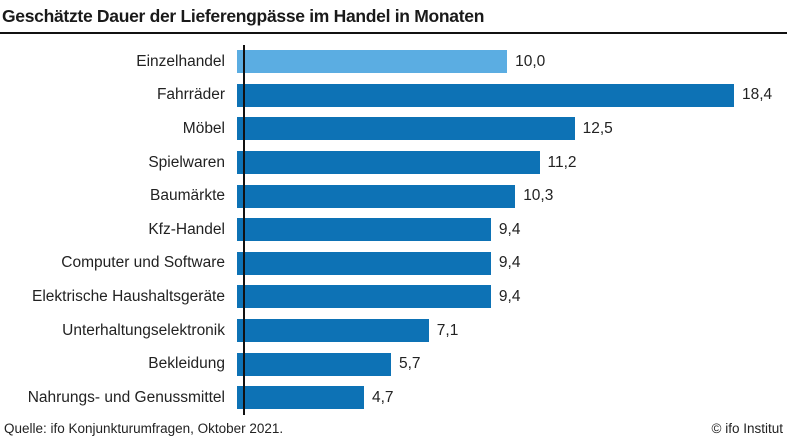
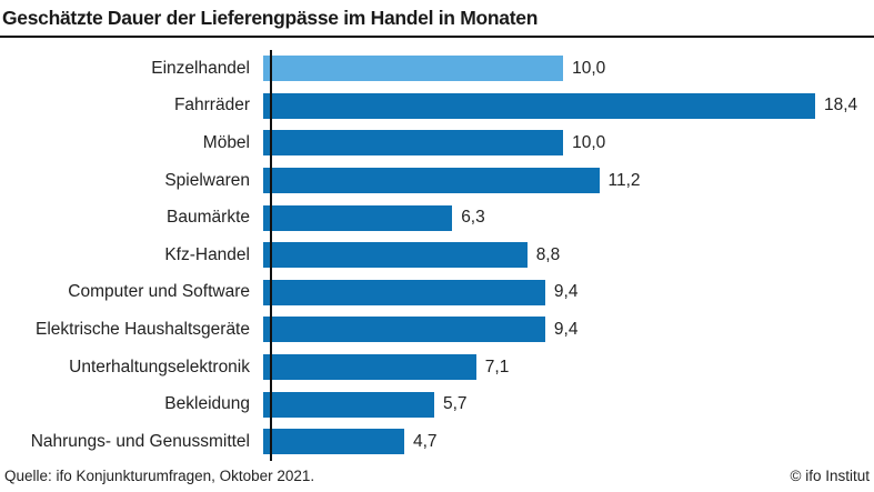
Möbel: 12,5 -> 10,0
Baumärkte: 10,3 -> 6,3
Kfz-Handel: 9,4 -> 8,8
